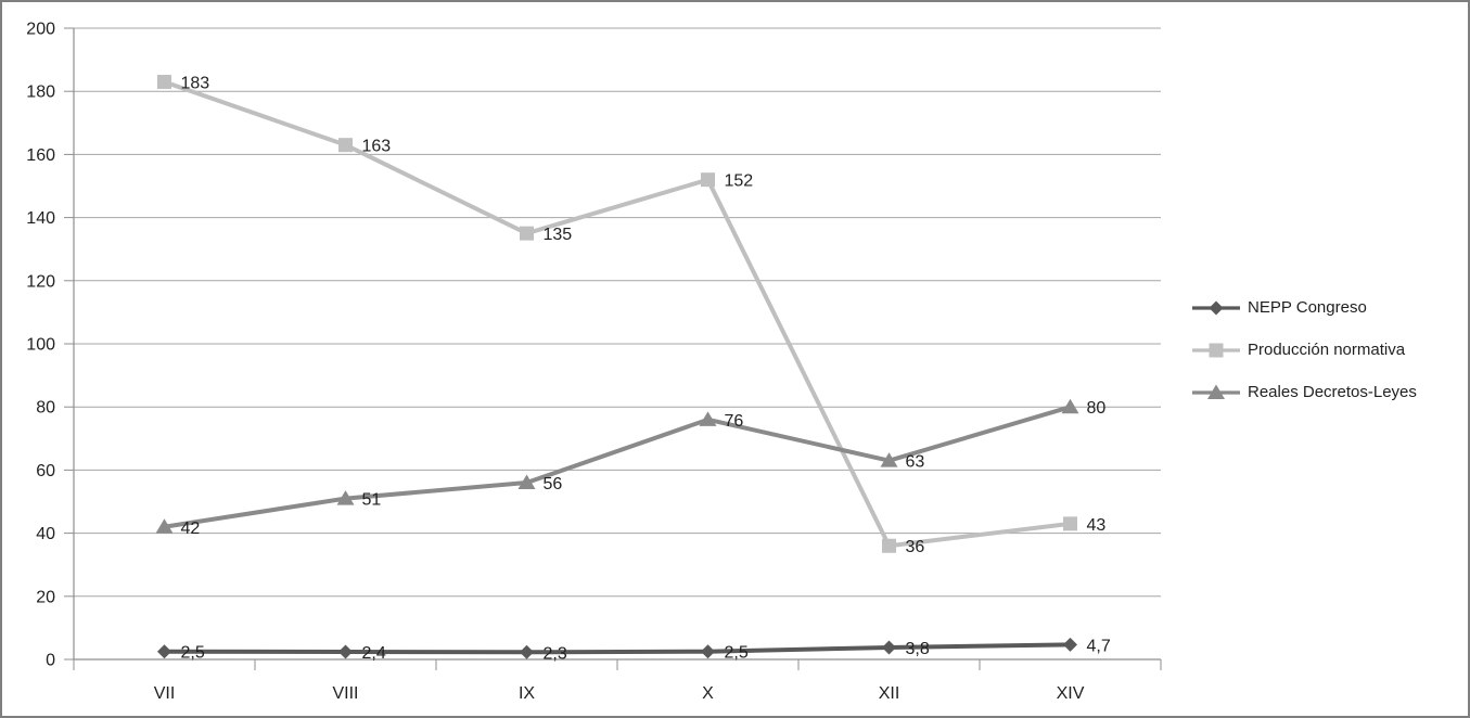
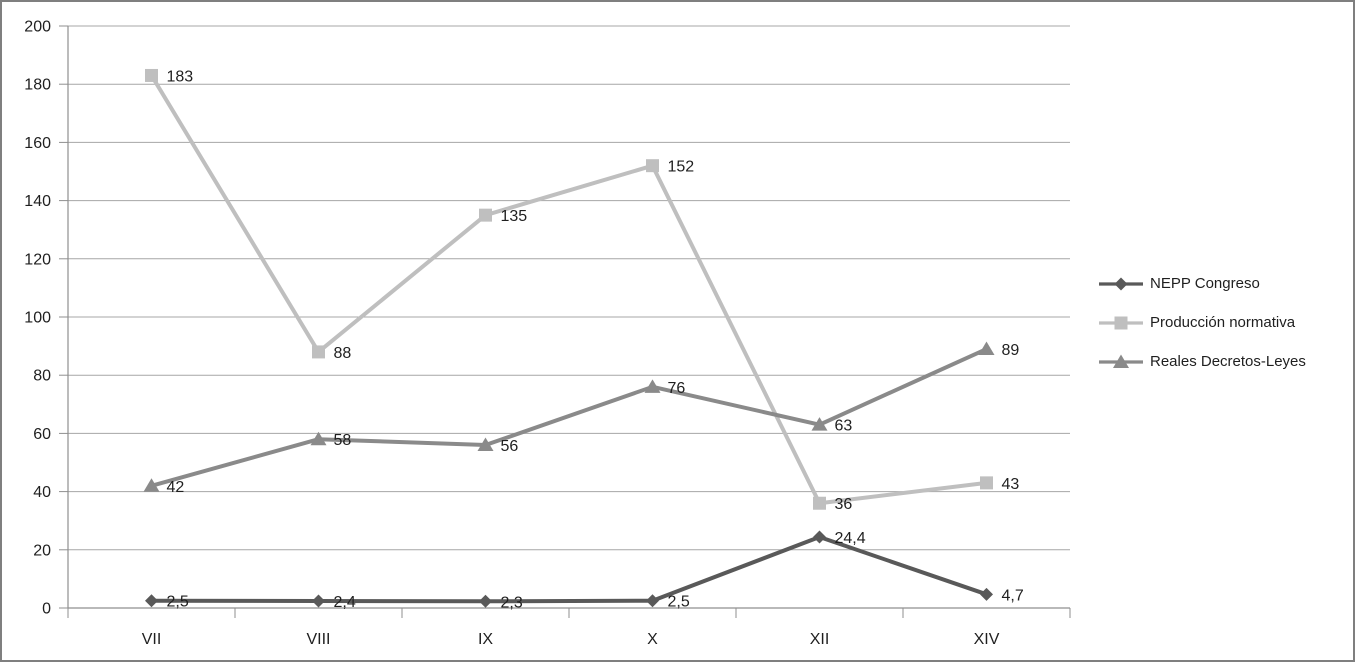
Producción normativa/VIII: 163 -> 88
Reales Decretos-Leyes/VIII: 51 -> 58
NEPP Congreso/XII: 3,8 -> 24,4
Reales Decretos-Leyes/XIV: 80 -> 89
